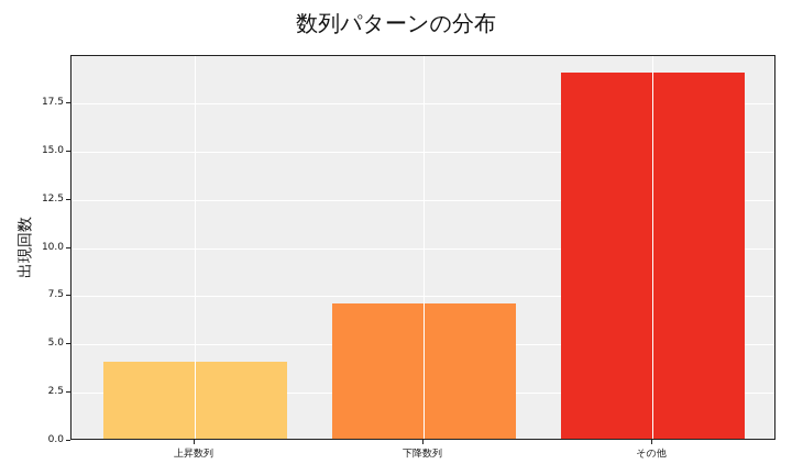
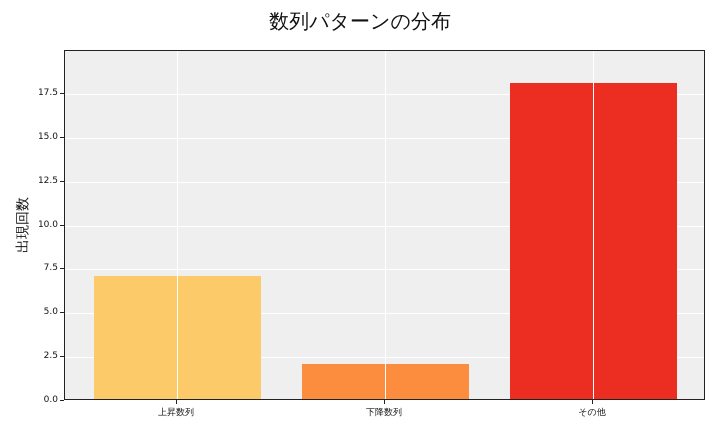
上昇数列: 4 -> 7
下降数列: 7 -> 2
その他: 19 -> 18
